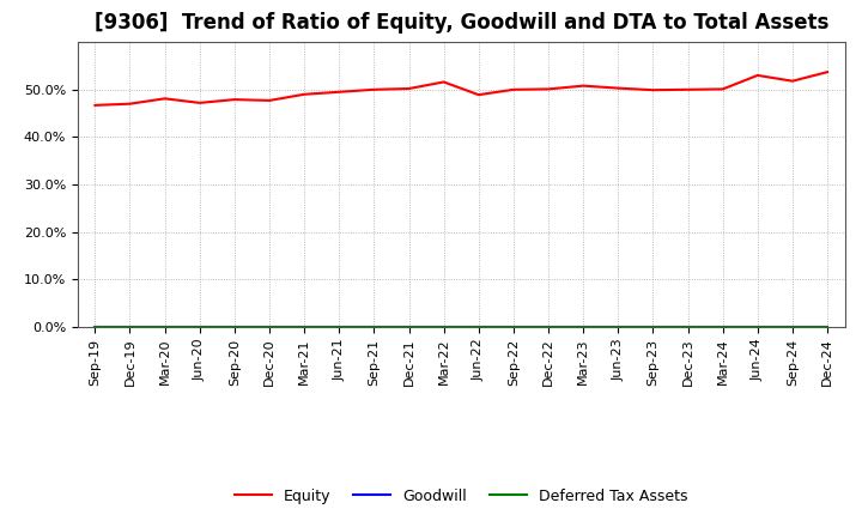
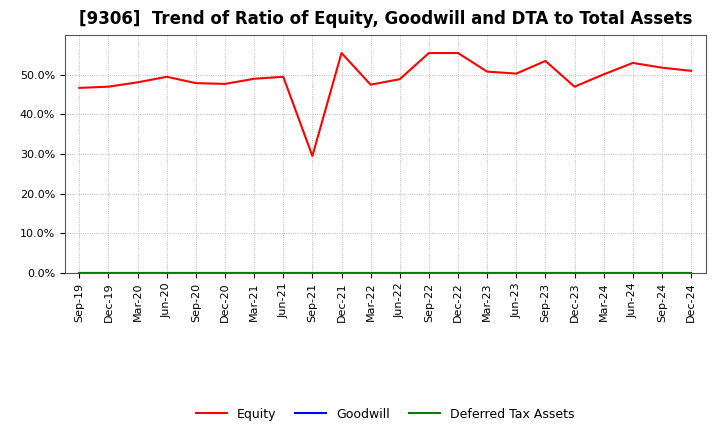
Equity/Jun-20: 47.2% -> 49.5%
Equity/Sep-21: 50.0% -> 29.5%
Equity/Dec-21: 50.2% -> 55.5%
Equity/Mar-22: 51.6% -> 47.5%
Equity/Sep-22: 50.0% -> 55.5%
Equity/Dec-22: 50.1% -> 55.5%
Equity/Sep-23: 49.9% -> 53.5%
Equity/Dec-23: 50.0% -> 47.0%
Equity/Dec-24: 53.7% -> 51.0%
